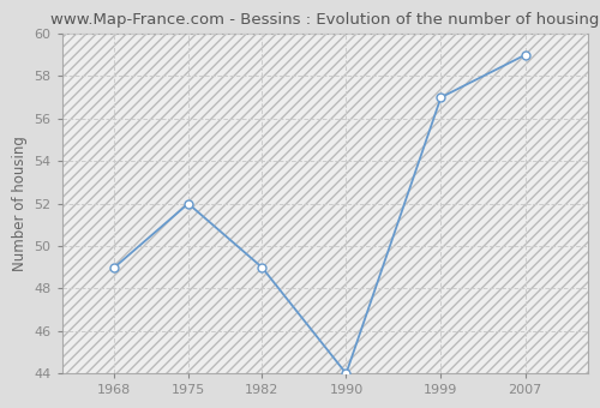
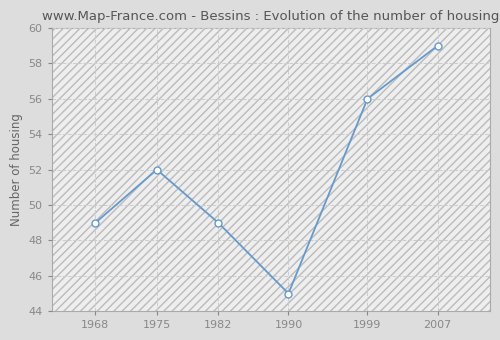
1990: 44 -> 45
1999: 57 -> 56
